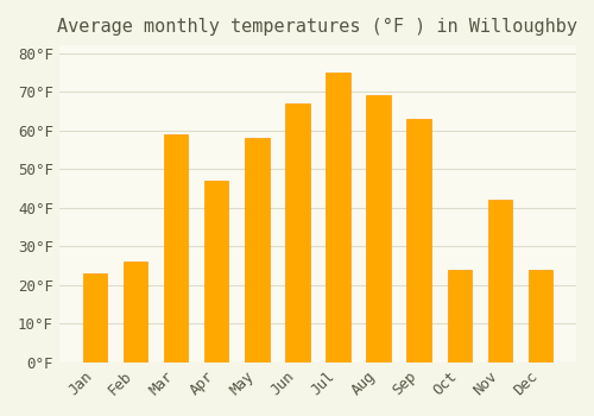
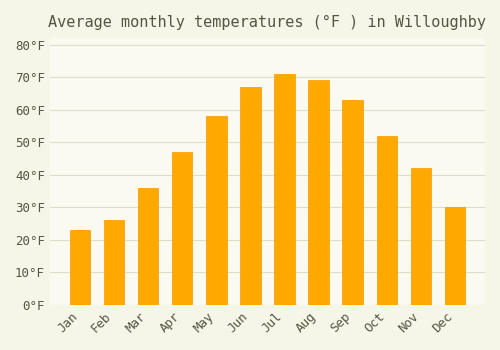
Mar: 59°F -> 36°F
Jul: 75°F -> 71°F
Oct: 24°F -> 52°F
Dec: 24°F -> 30°F
